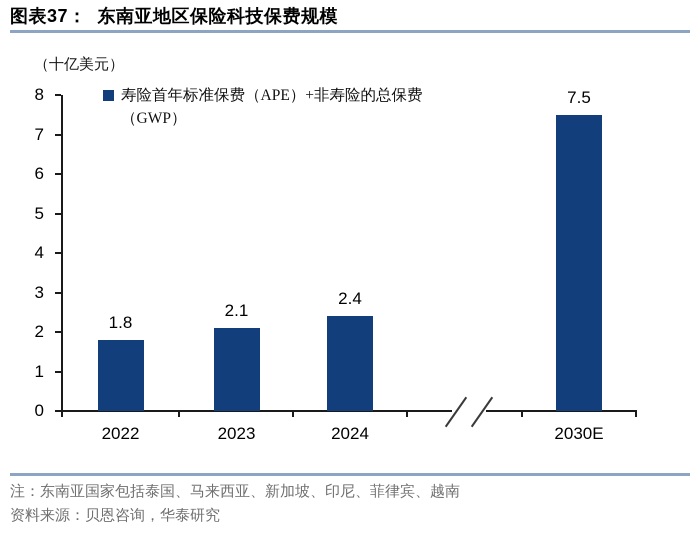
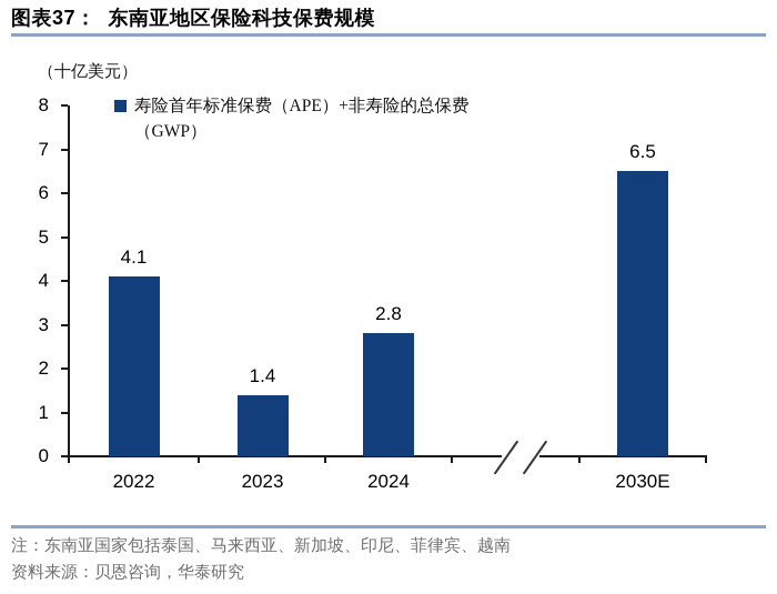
2022: 1.8 -> 4.1
2023: 2.1 -> 1.4
2024: 2.4 -> 2.8
2030E: 7.5 -> 6.5
